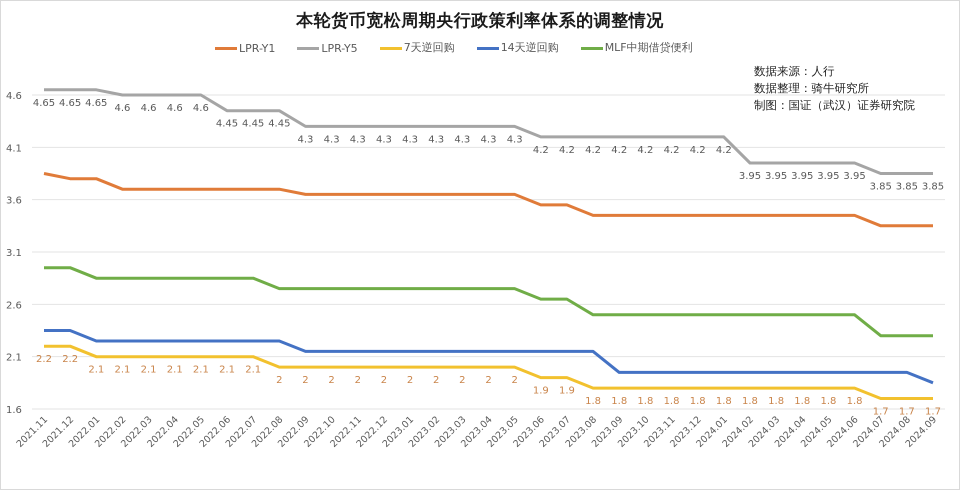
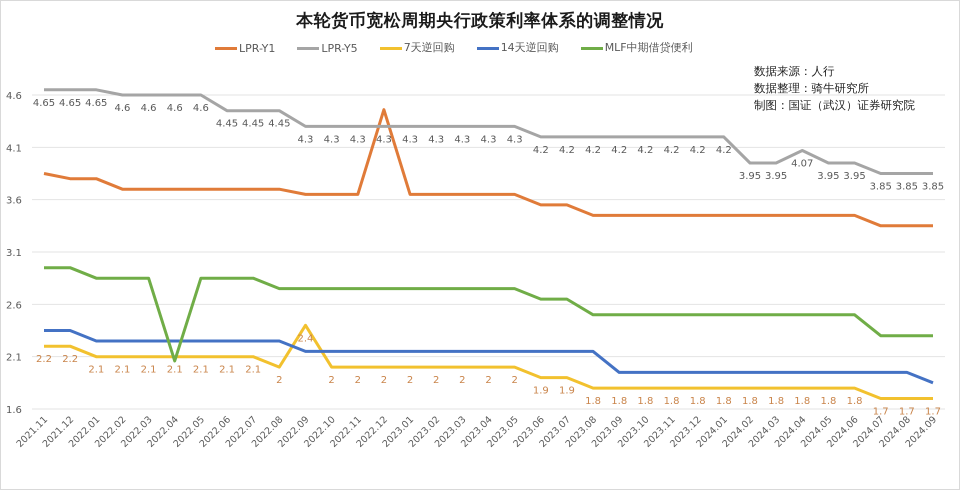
MLF中期借贷便利/2022.04: 2.85 -> 2.06
7天逆回购/2022.09: 2 -> 2.4
LPR-Y1/2022.12: 3.65 -> 4.46
LPR-Y5/2024.04: 3.95 -> 4.07
